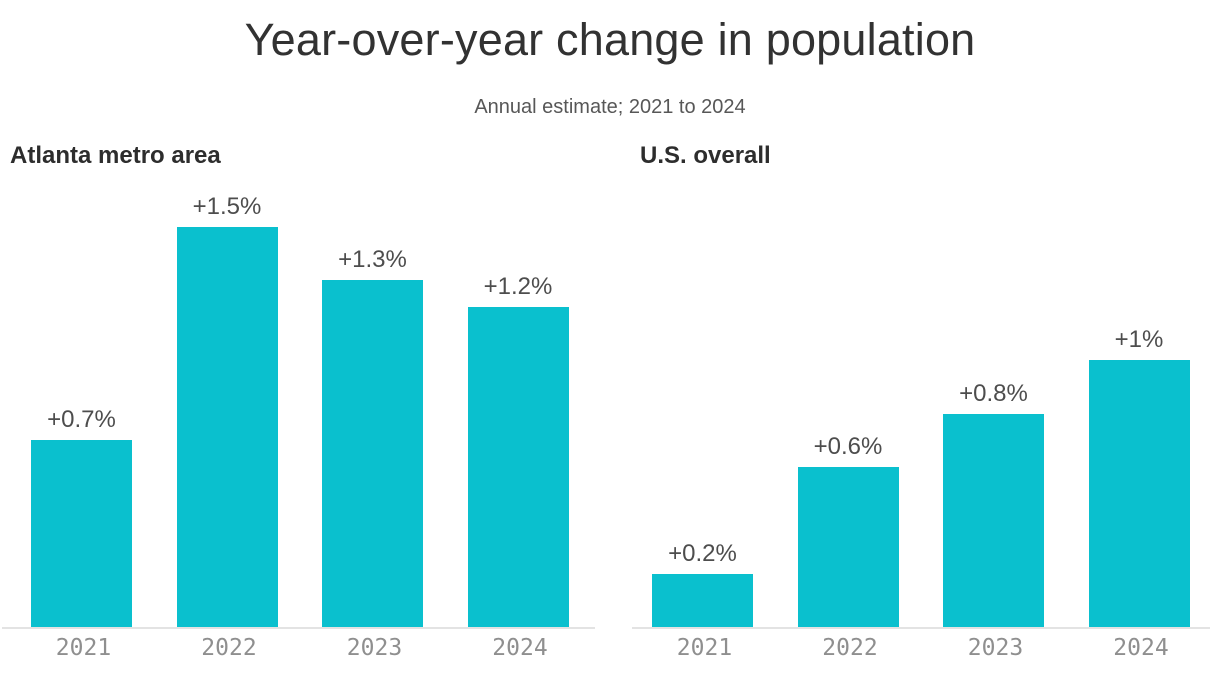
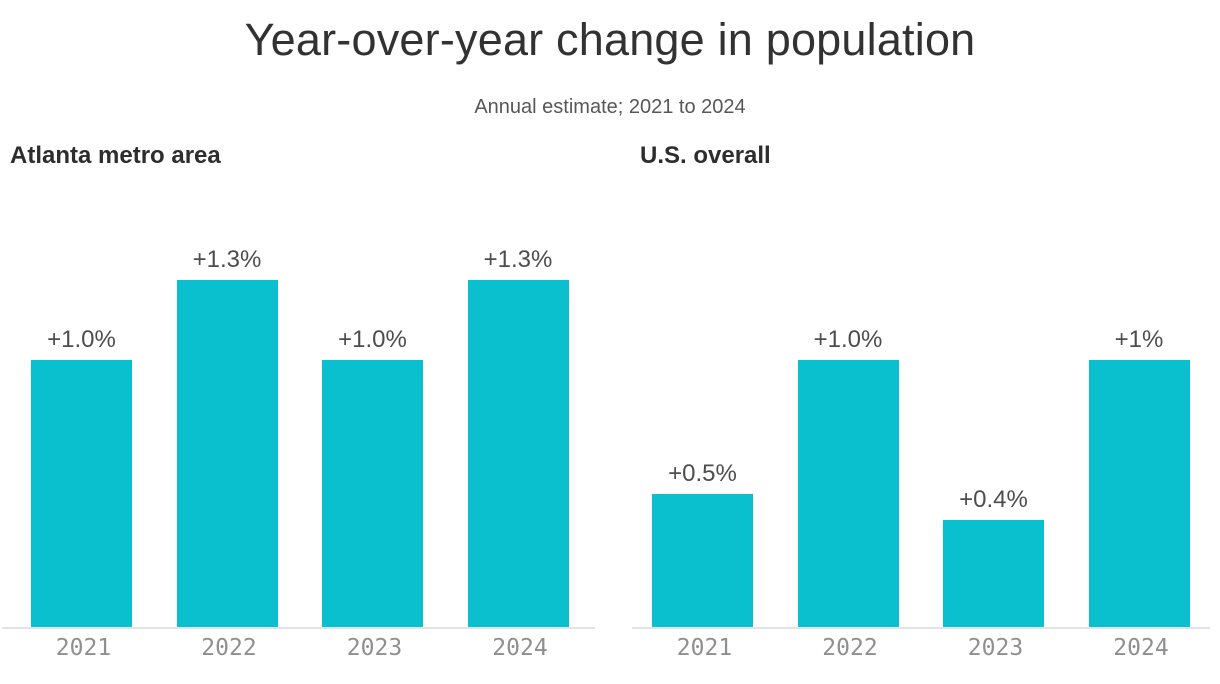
Atlanta metro area/2021: +0.7% -> +1.0%
Atlanta metro area/2022: +1.5% -> +1.3%
Atlanta metro area/2023: +1.3% -> +1.0%
Atlanta metro area/2024: +1.2% -> +1.3%
U.S. overall/2021: +0.2% -> +0.5%
U.S. overall/2022: +0.6% -> +1.0%
U.S. overall/2023: +0.8% -> +0.4%
